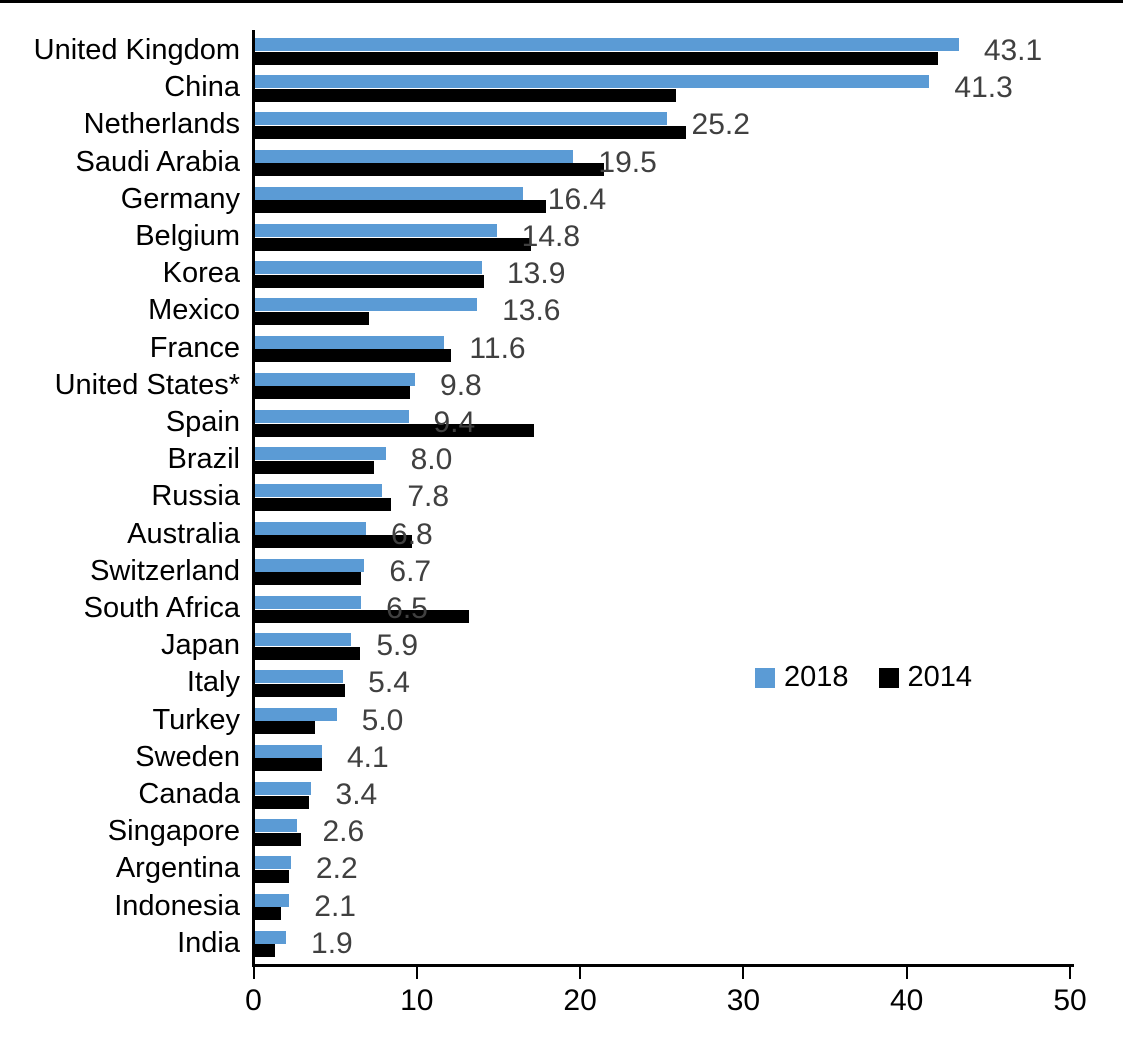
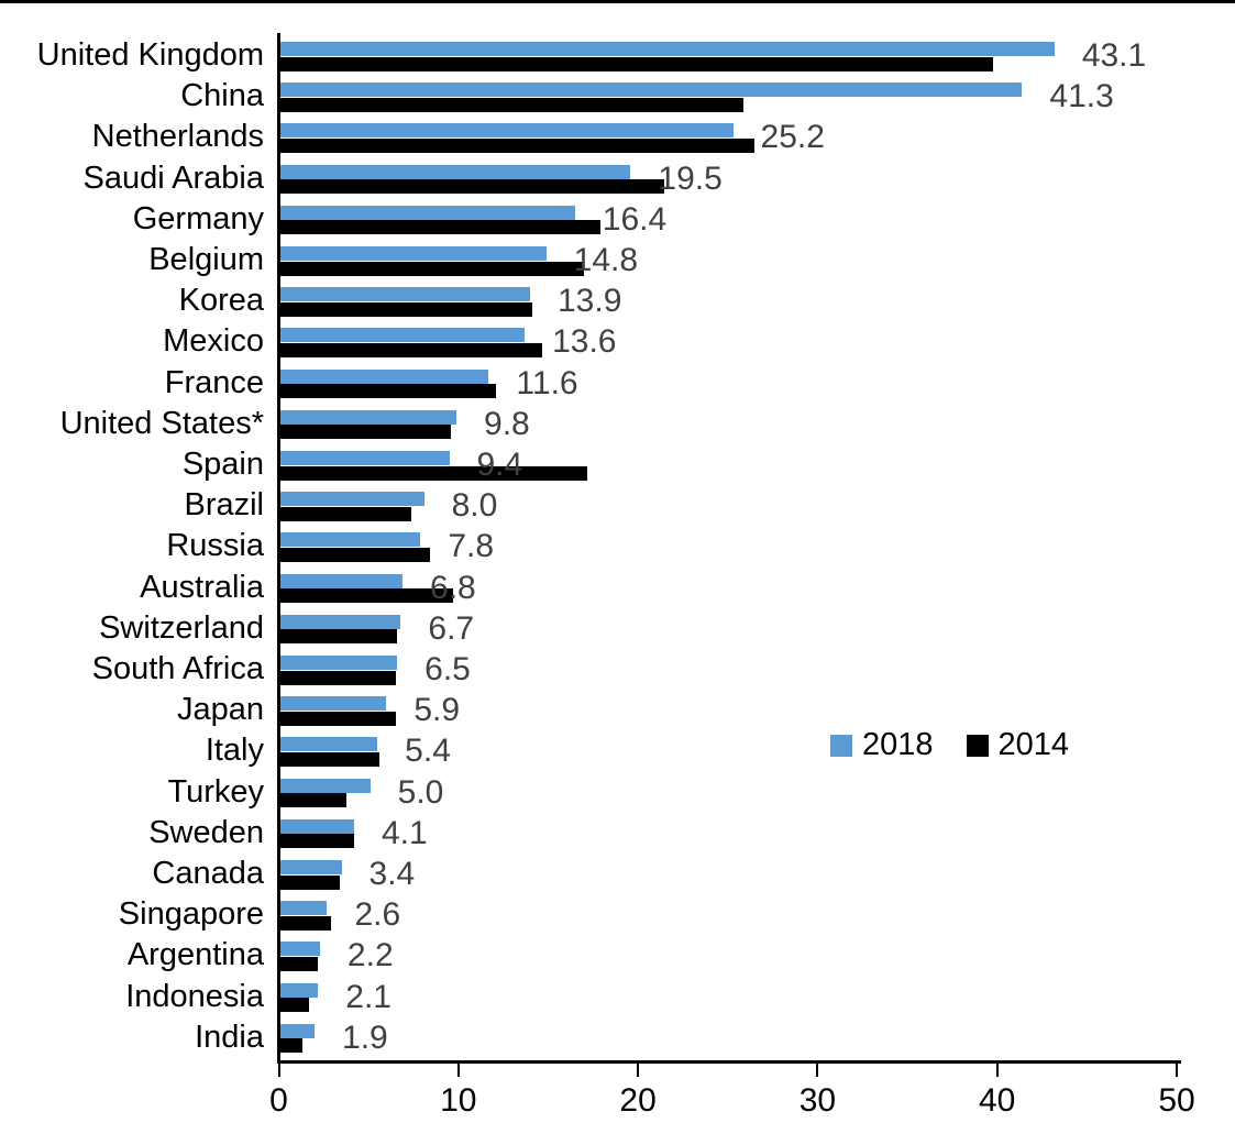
2014/United Kingdom: 41.8 -> 39.7
2014/Mexico: 7.0 -> 14.6
2014/South Africa: 13.1 -> 6.4
